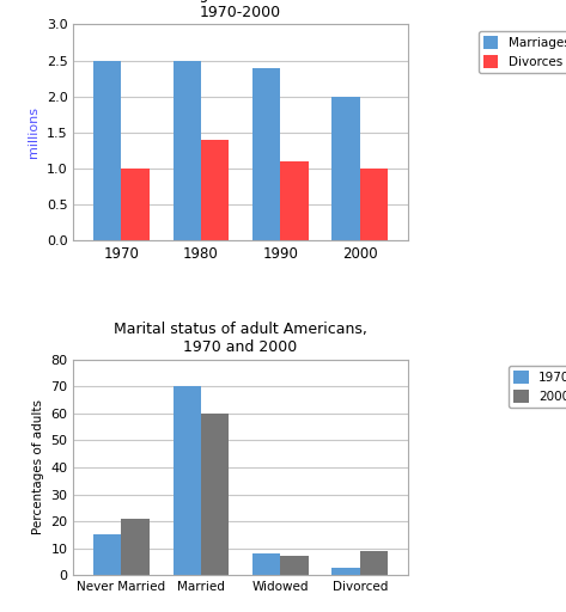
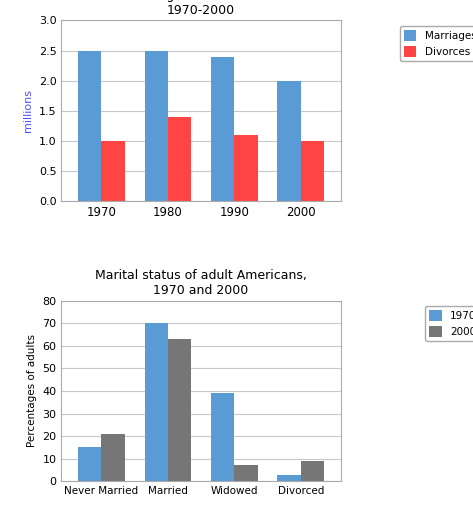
Marital status of adult Americans, 1970 and 2000/2000/Married: 60 -> 63
Marital status of adult Americans, 1970 and 2000/1970/Widowed: 8 -> 39
